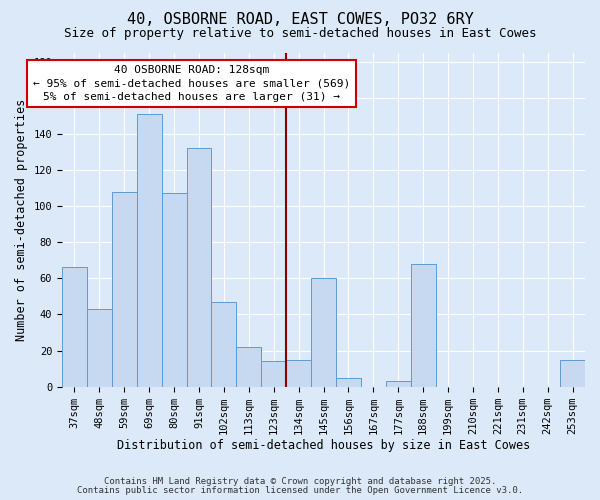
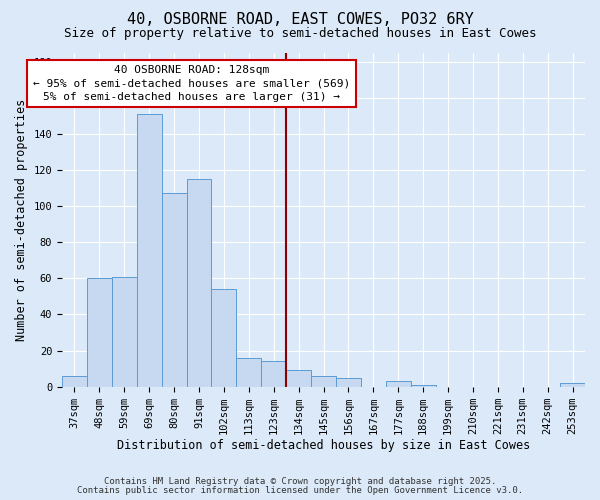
37sqm: 66 -> 6
48sqm: 43 -> 60
59sqm: 108 -> 61
91sqm: 132 -> 115
102sqm: 47 -> 54
113sqm: 22 -> 16
134sqm: 15 -> 9
145sqm: 60 -> 6
188sqm: 68 -> 1
253sqm: 15 -> 2
